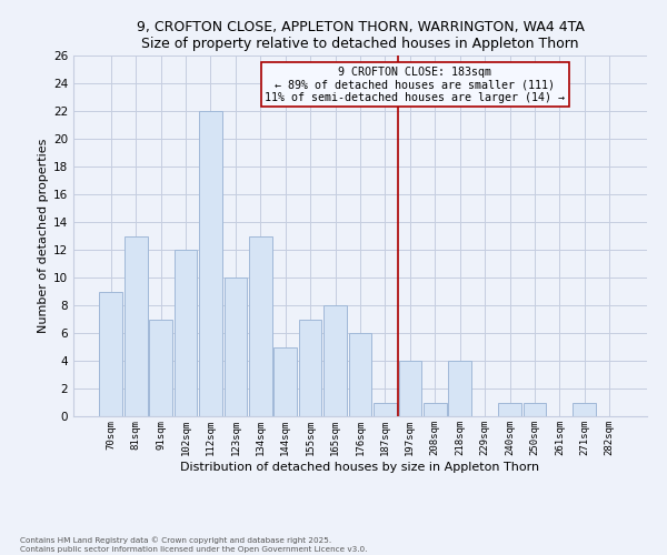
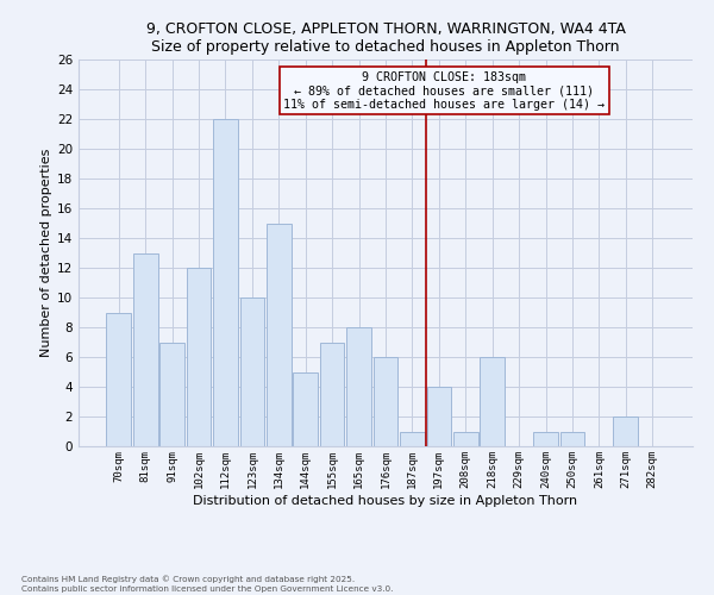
134sqm: 13 -> 15
218sqm: 4 -> 6
271sqm: 1 -> 2
